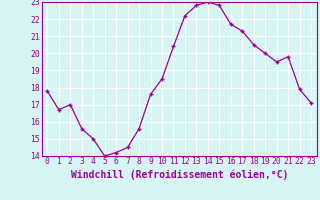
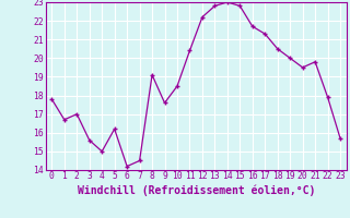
5: 14.0 -> 16.2
8: 15.6 -> 19.1
23: 17.1 -> 15.7
